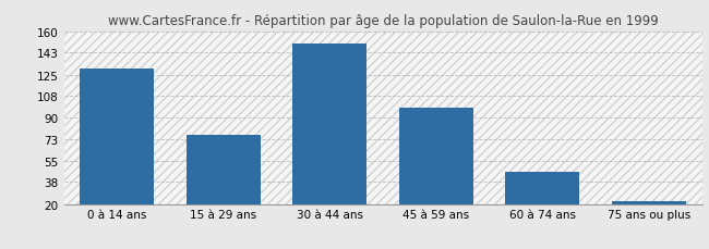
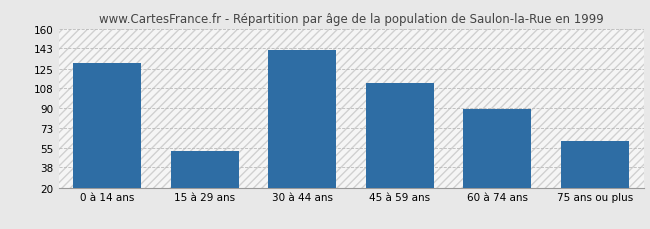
15 à 29 ans: 76 -> 52
30 à 44 ans: 150 -> 141
45 à 59 ans: 98 -> 112
60 à 74 ans: 46 -> 89
75 ans ou plus: 22 -> 61
